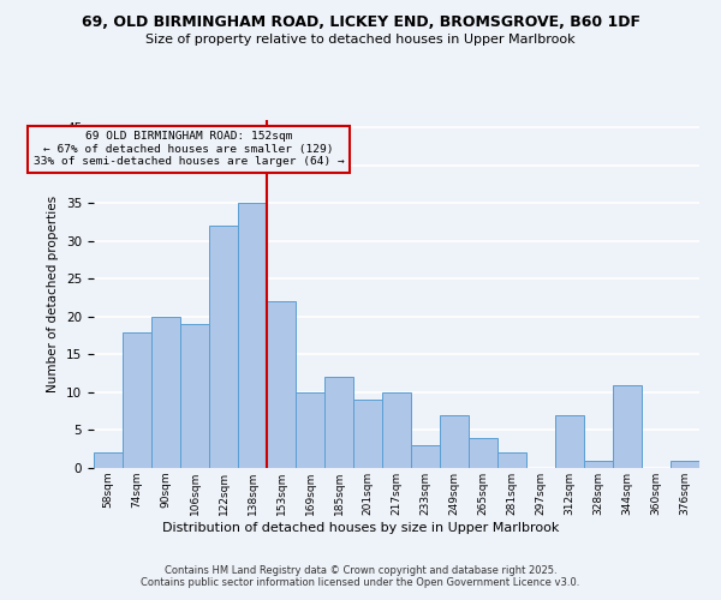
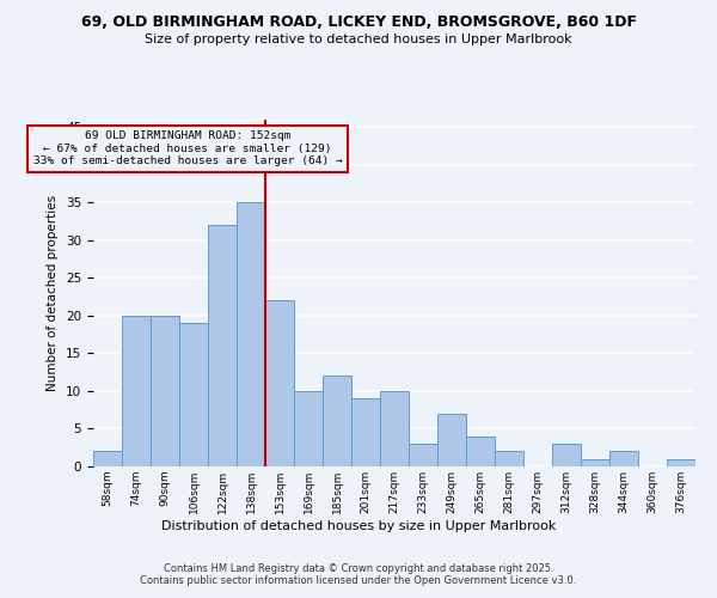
74sqm: 18 -> 20
312sqm: 7 -> 3
344sqm: 11 -> 2
